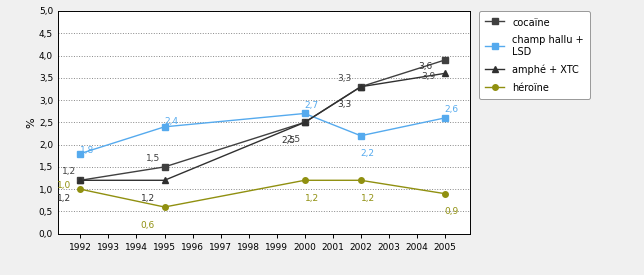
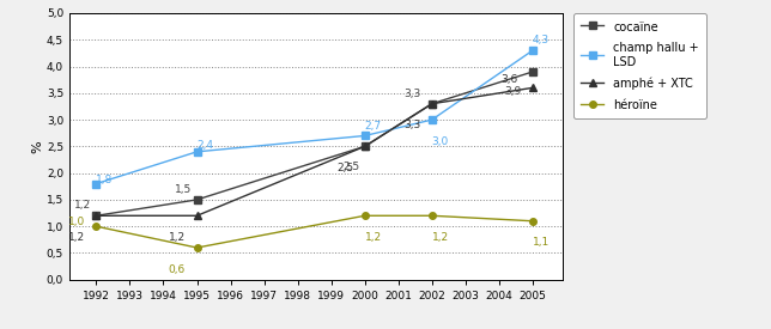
champ hallu + LSD/2002: 2,2 -> 3,0
champ hallu + LSD/2005: 2,6 -> 4,3
héroïne/2005: 0,9 -> 1,1
